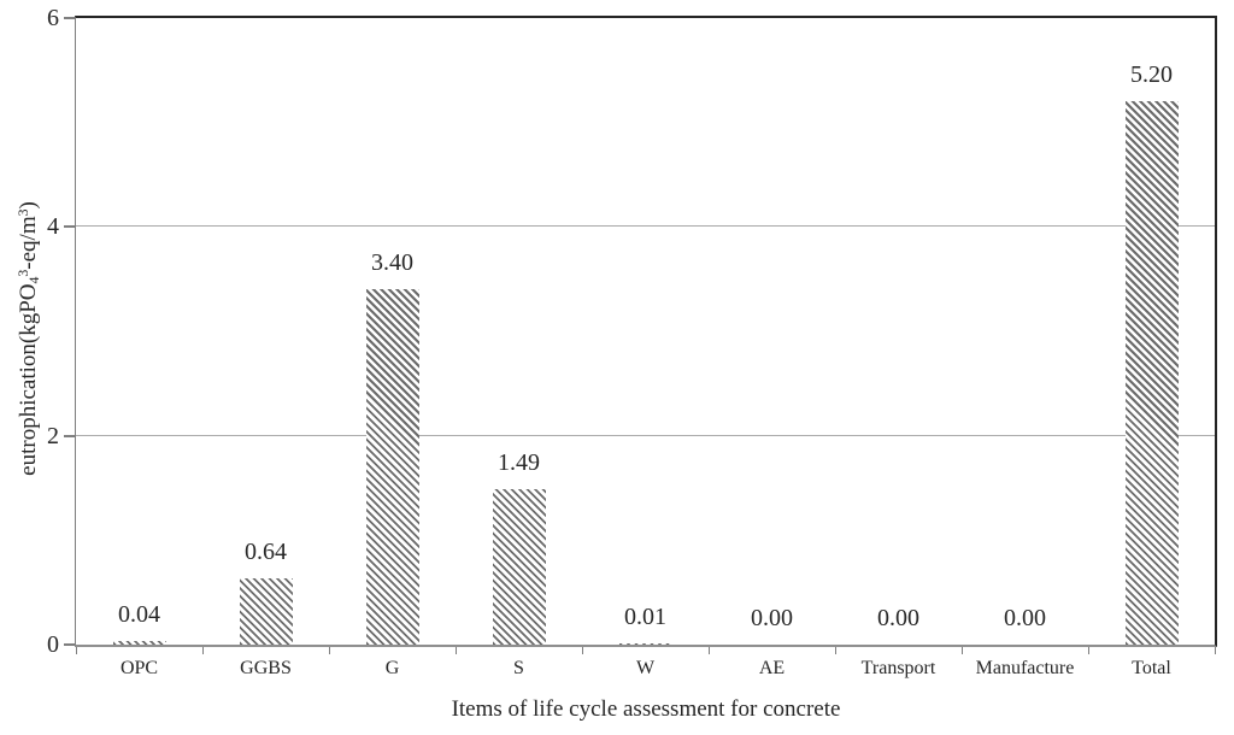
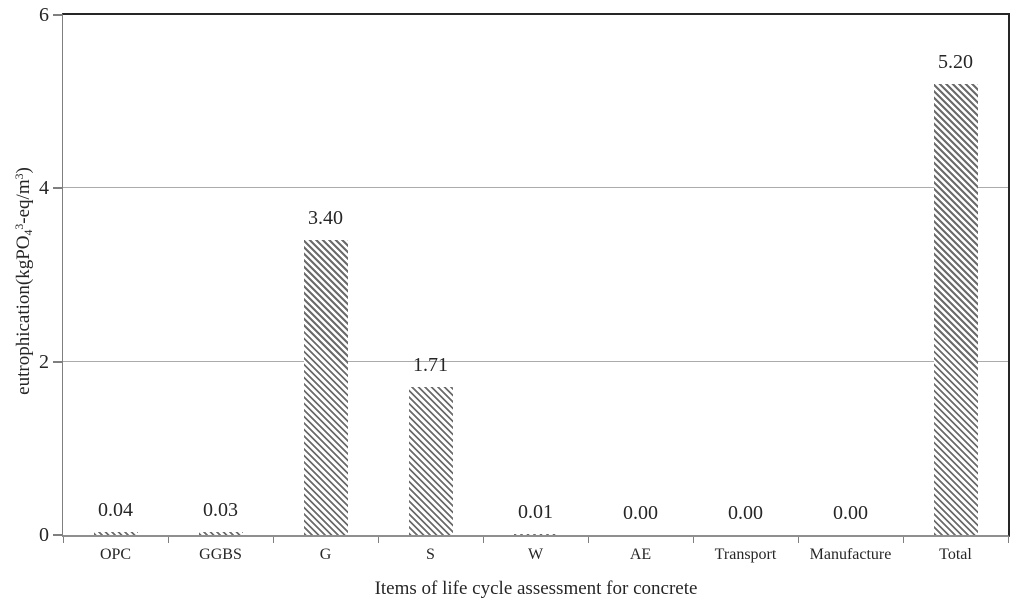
GGBS: 0.64 -> 0.03
S: 1.49 -> 1.71
